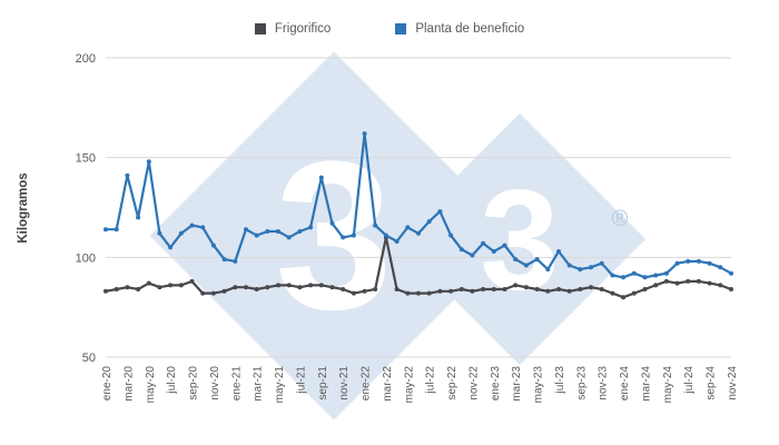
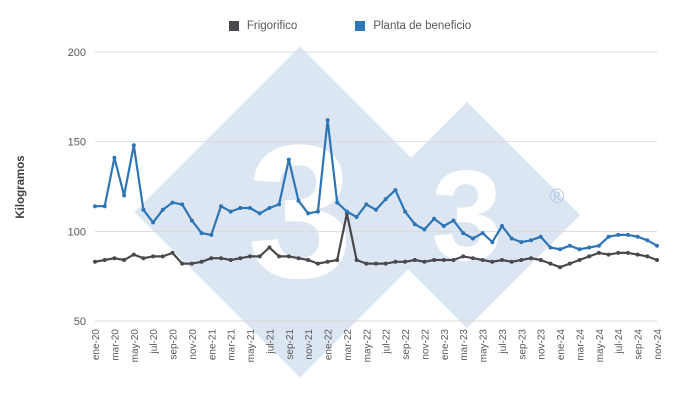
Frigorifico/jul-21: 85 -> 91
